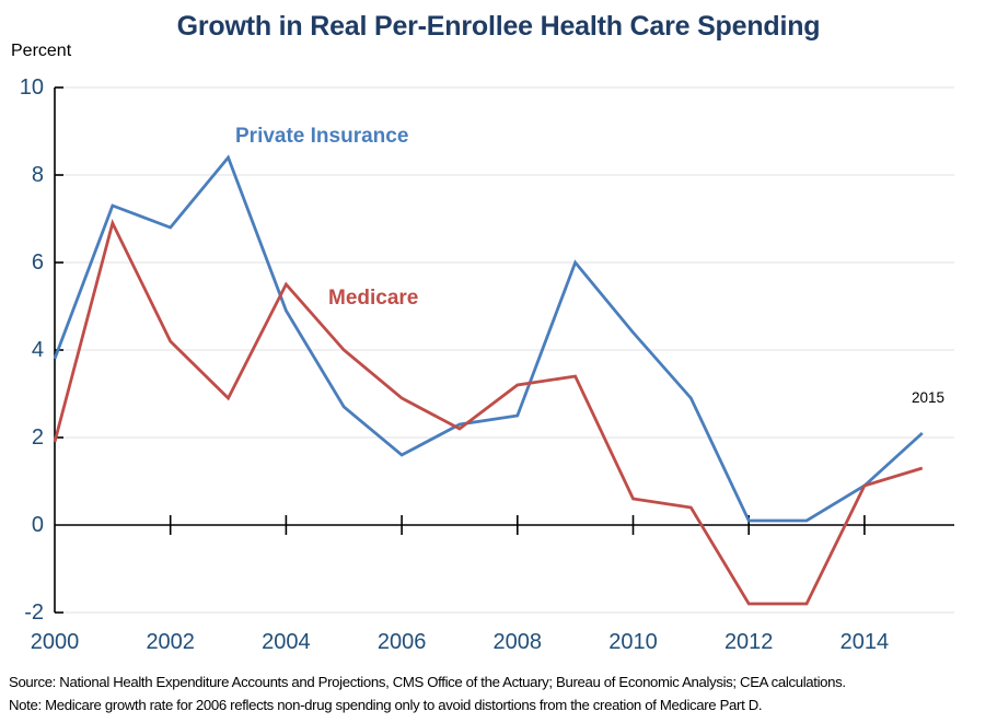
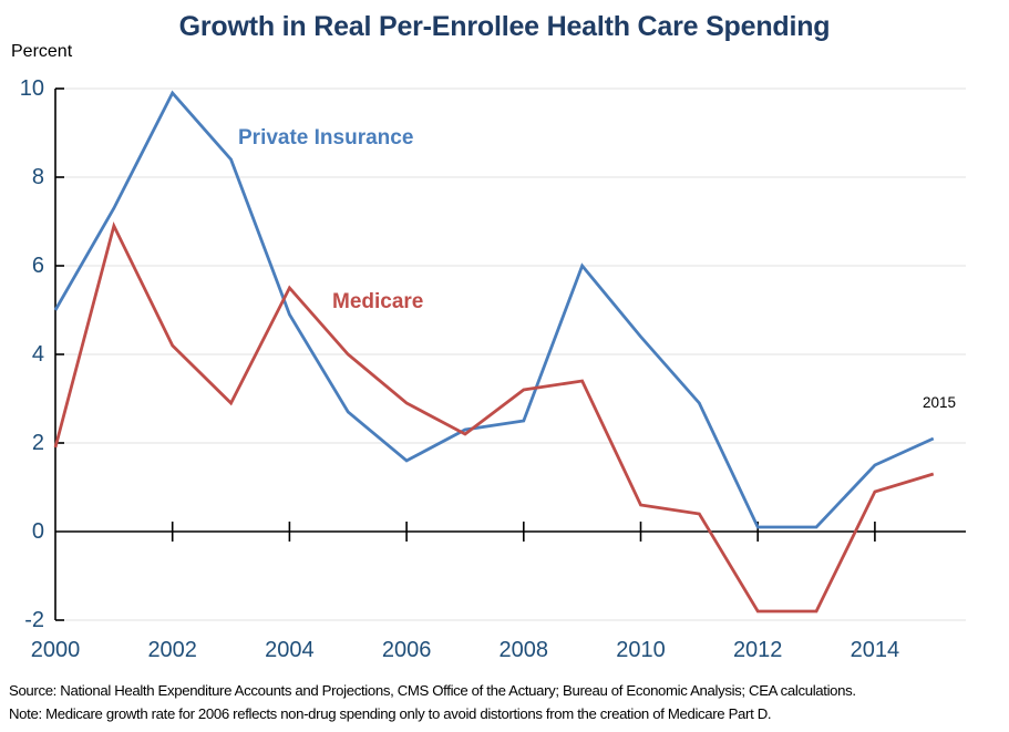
Private Insurance/2000: 3.8 -> 5.0
Private Insurance/2002: 6.8 -> 9.9
Private Insurance/2014: 0.9 -> 1.5
